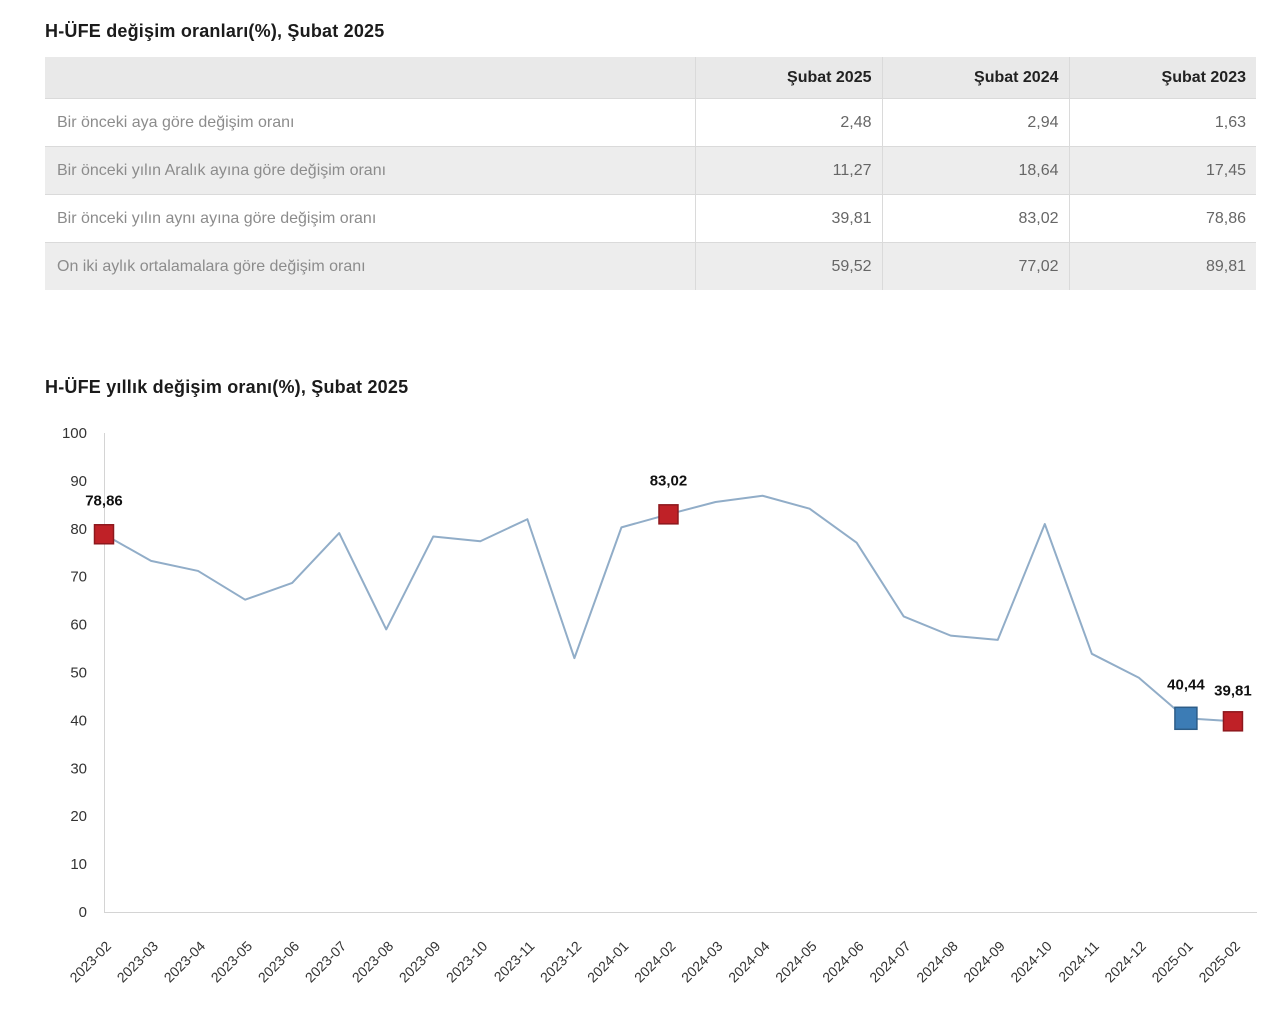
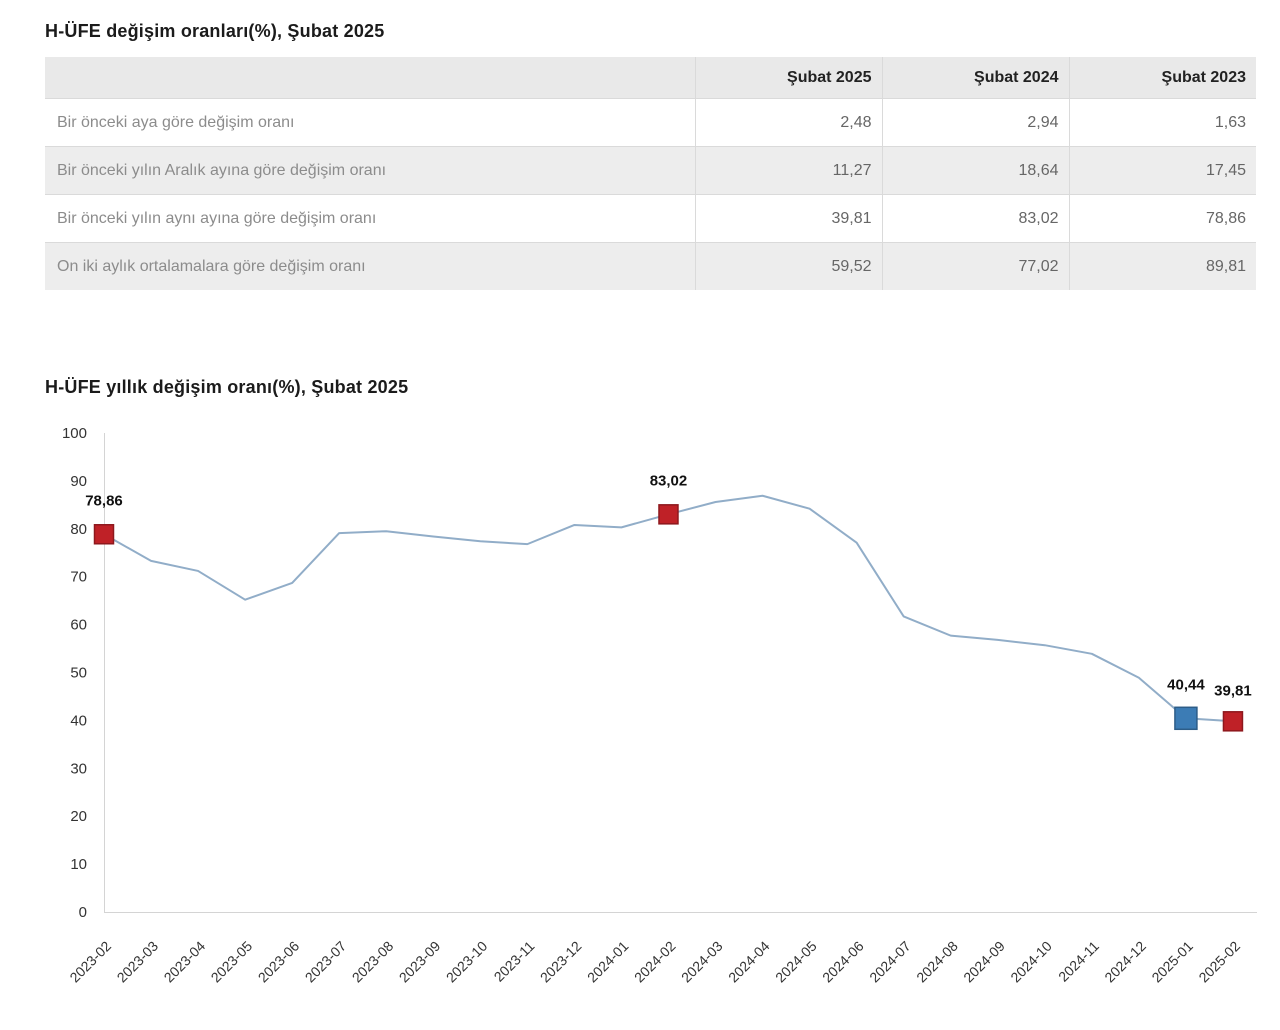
2023-08: 59 -> 80
2023-11: 82 -> 77
2023-12: 53 -> 81
2024-10: 81 -> 56
